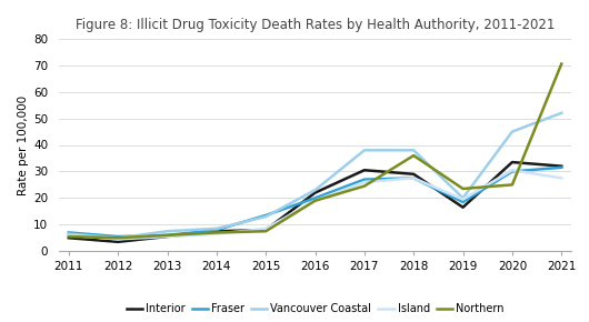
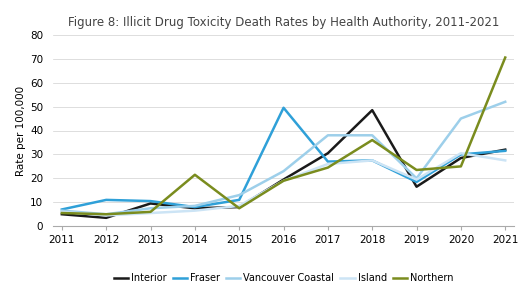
Fraser/2012: 5.5 -> 11.0
Interior/2013: 5.5 -> 9.5
Fraser/2013: 6.0 -> 10.5
Northern/2014: 7.0 -> 21.5
Fraser/2015: 13.5 -> 11.0
Interior/2016: 22.0 -> 19.5
Fraser/2016: 20.0 -> 49.5
Interior/2018: 29.0 -> 48.5
Interior/2020: 33.5 -> 28.5
